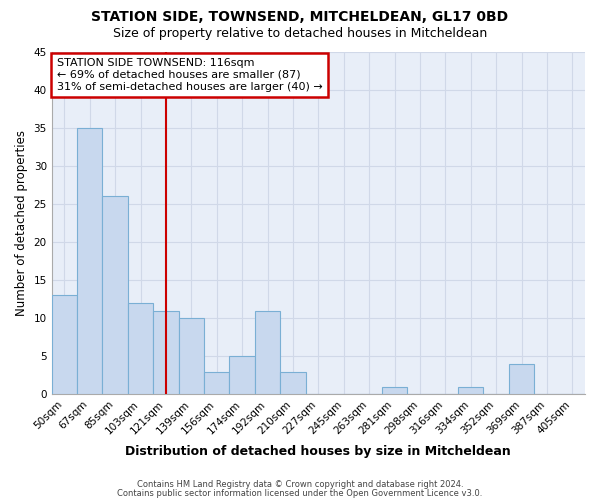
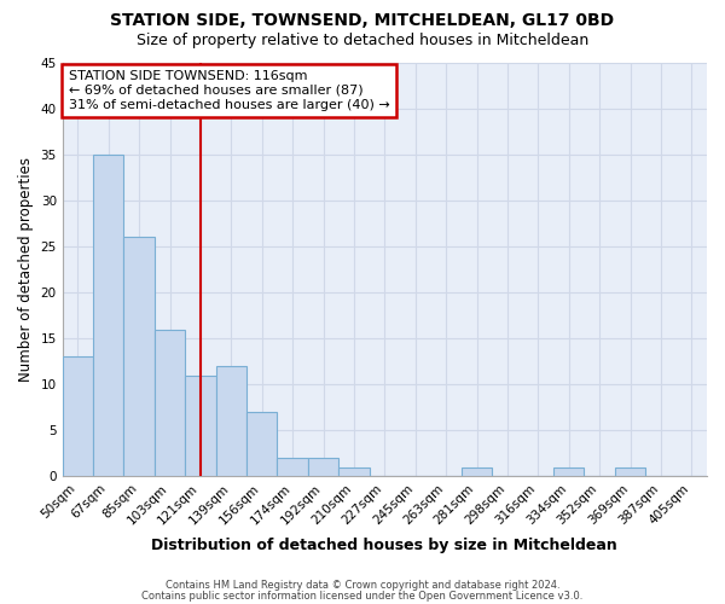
103sqm: 12 -> 16
139sqm: 10 -> 12
156sqm: 3 -> 7
174sqm: 5 -> 2
192sqm: 11 -> 2
210sqm: 3 -> 1
369sqm: 4 -> 1
